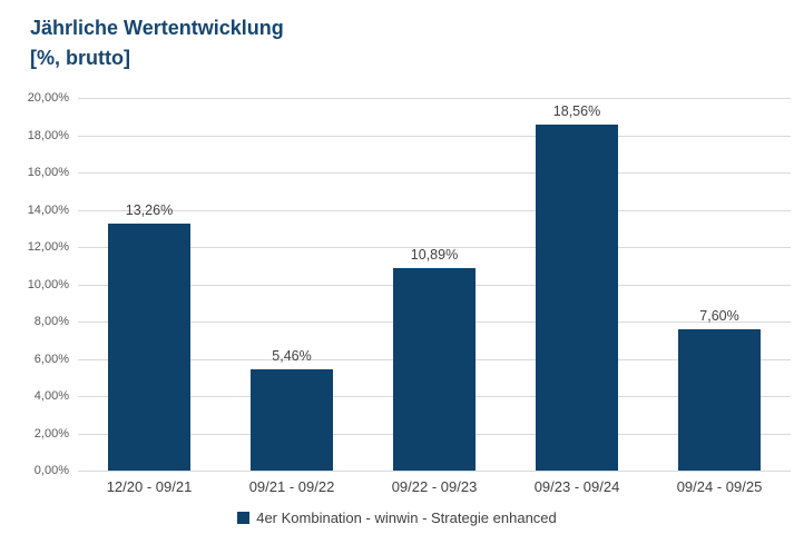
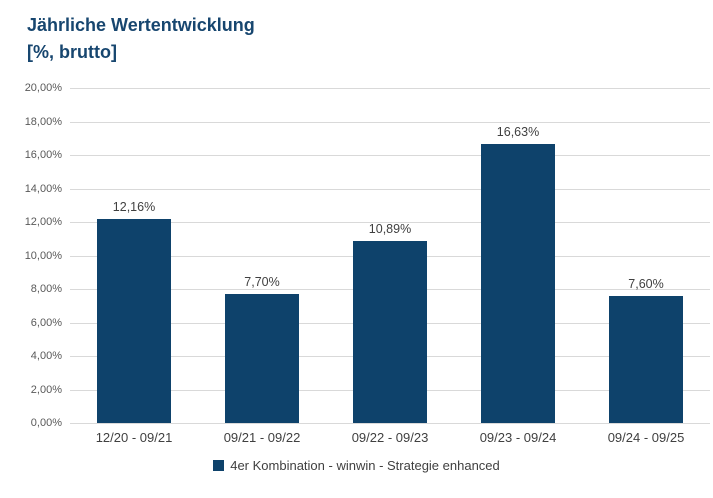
12/20 - 09/21: 13,26% -> 12,16%
09/21 - 09/22: 5,46% -> 7,70%
09/23 - 09/24: 18,56% -> 16,63%
